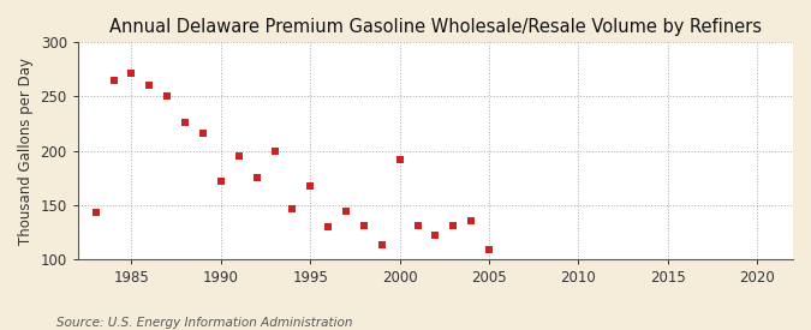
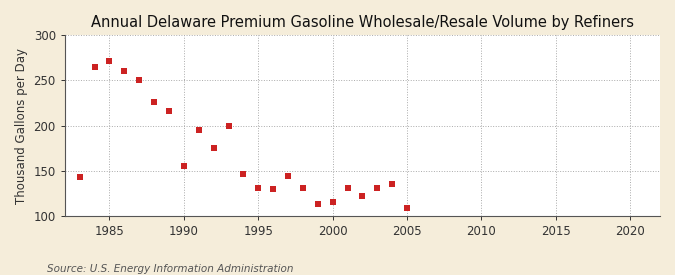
1990: 172 -> 155
1995: 168 -> 131
2000: 192 -> 116
